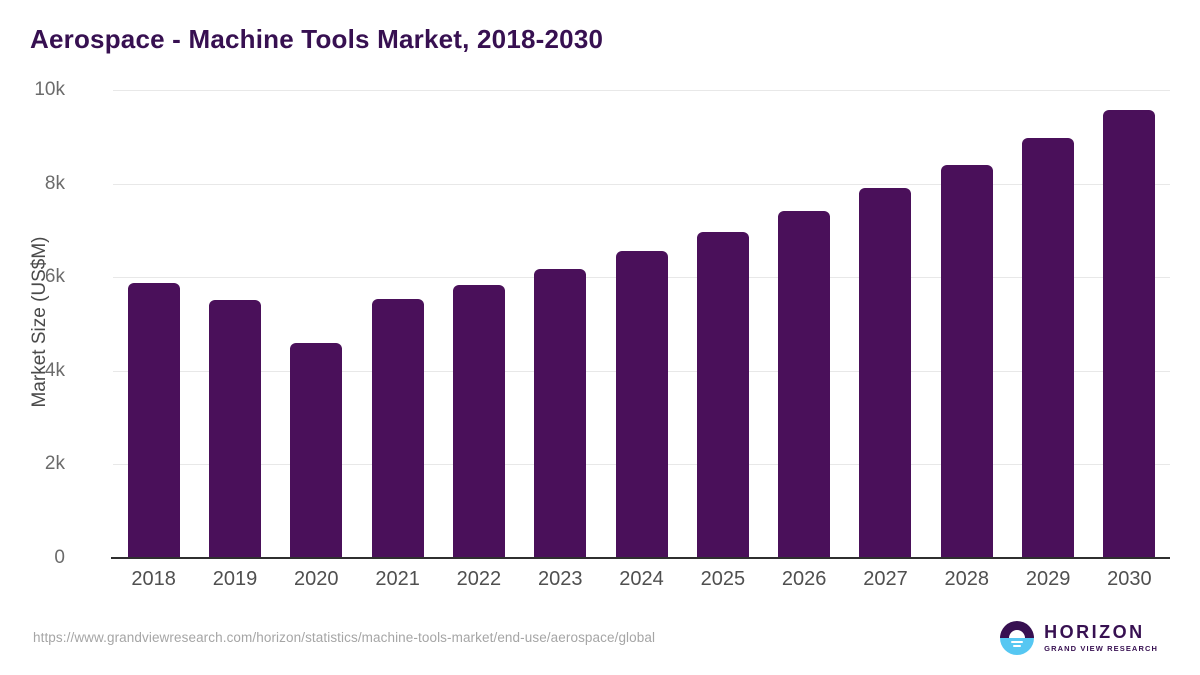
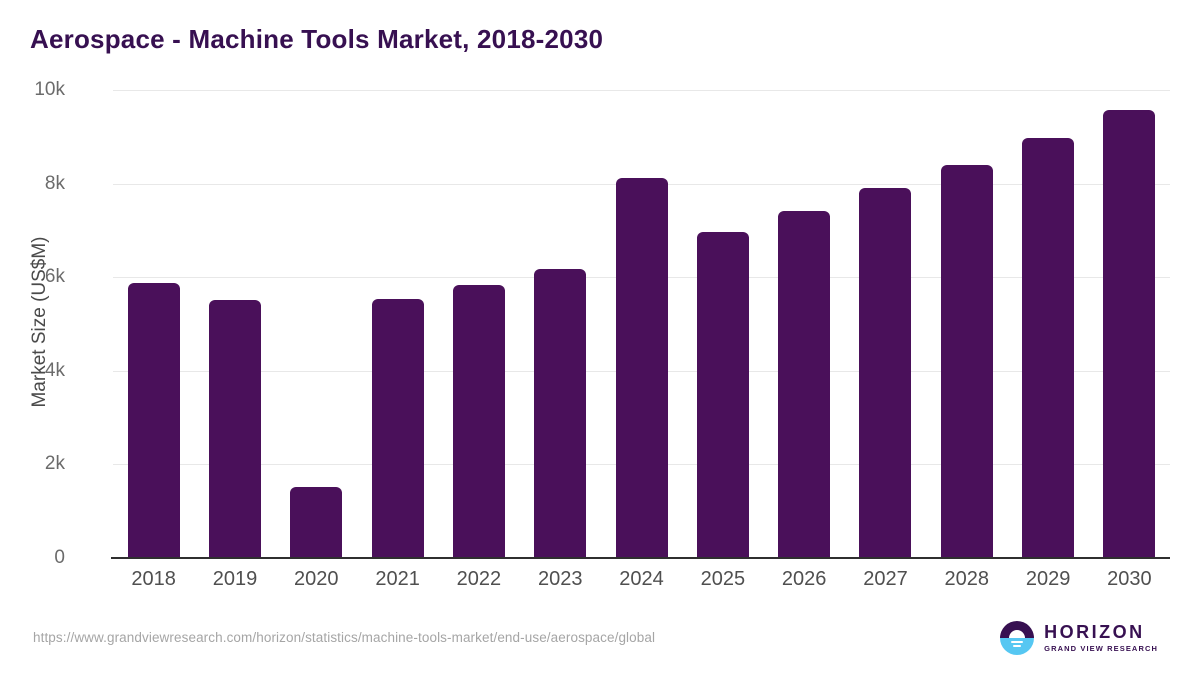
2020: 4.6k -> 1.5k
2024: 6.5k -> 8.1k
